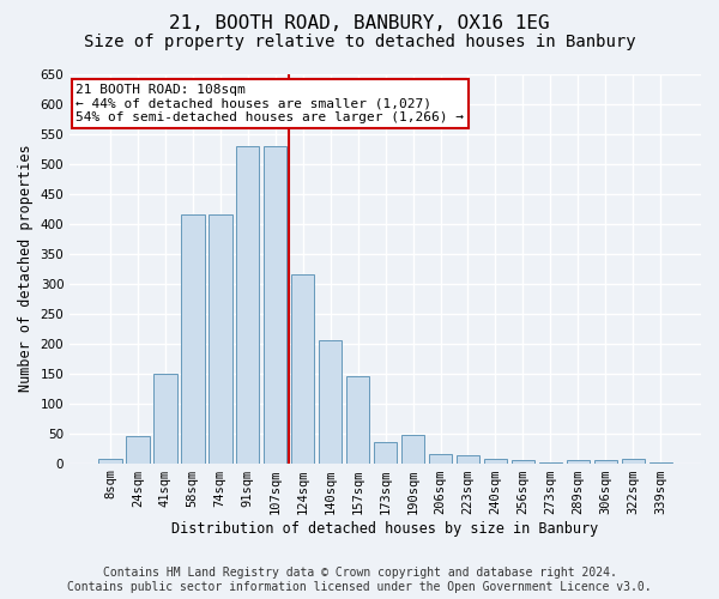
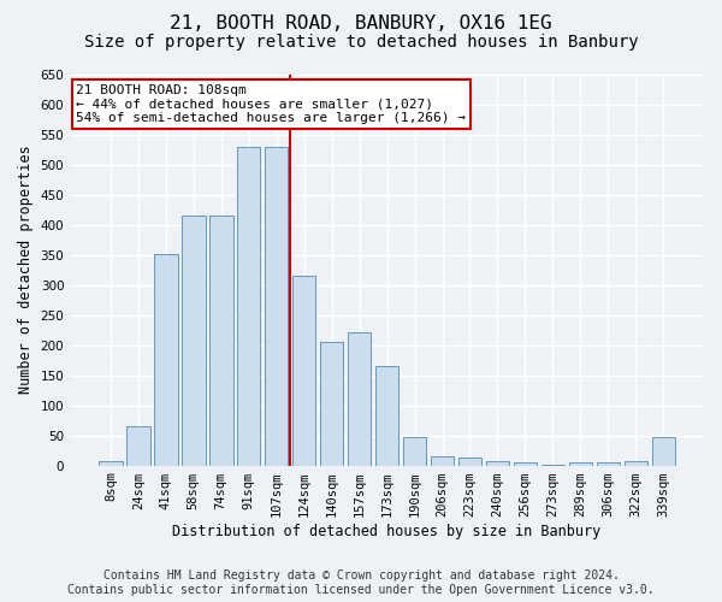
24sqm: 45 -> 66
41sqm: 150 -> 352
157sqm: 145 -> 222
173sqm: 35 -> 166
339sqm: 2 -> 48
